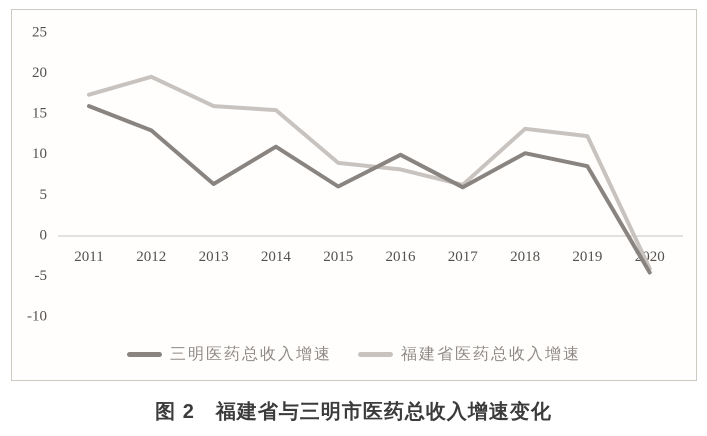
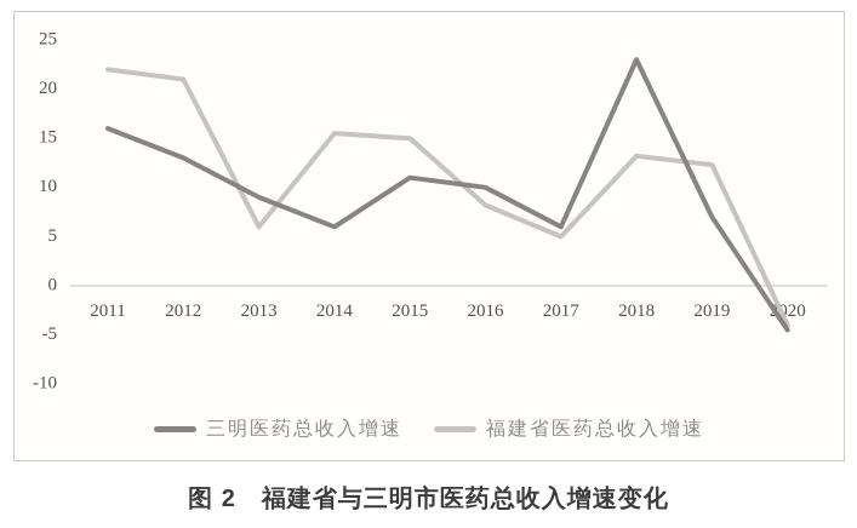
福建省医药总收入增速/2011: 17 -> 22
福建省医药总收入增速/2012: 20 -> 21
三明医药总收入增速/2013: 6 -> 9
福建省医药总收入增速/2013: 16 -> 6
三明医药总收入增速/2014: 11 -> 6
三明医药总收入增速/2015: 6 -> 11
福建省医药总收入增速/2015: 9 -> 15
福建省医药总收入增速/2017: 6 -> 5
三明医药总收入增速/2018: 10 -> 23
三明医药总收入增速/2019: 9 -> 7
